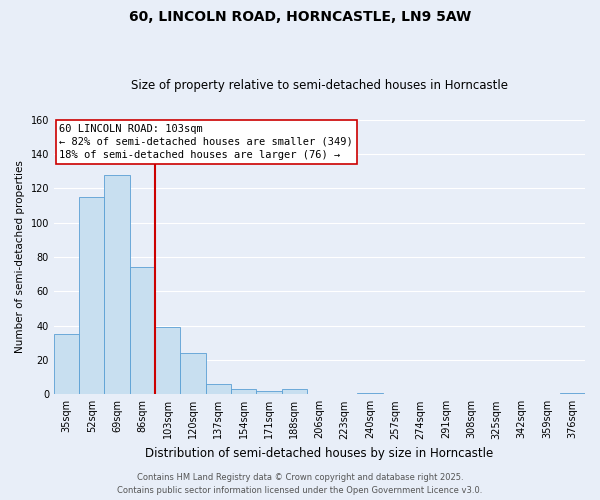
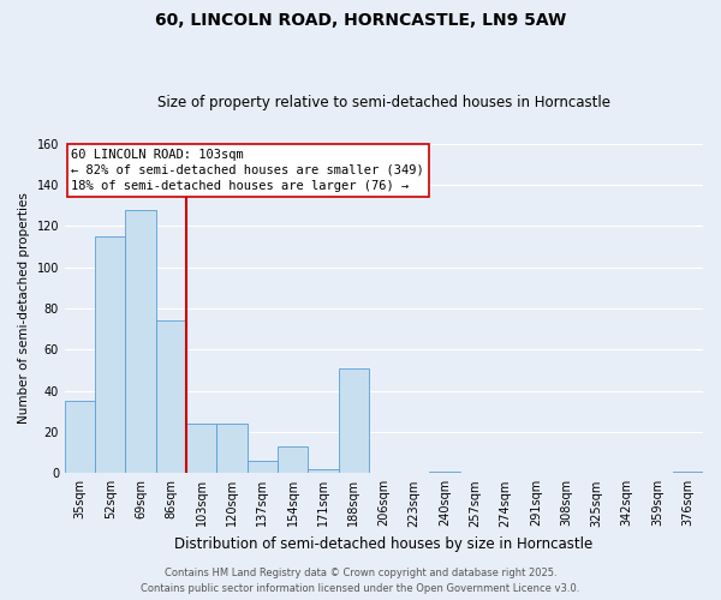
103sqm: 39 -> 24
154sqm: 3 -> 13
188sqm: 3 -> 51
